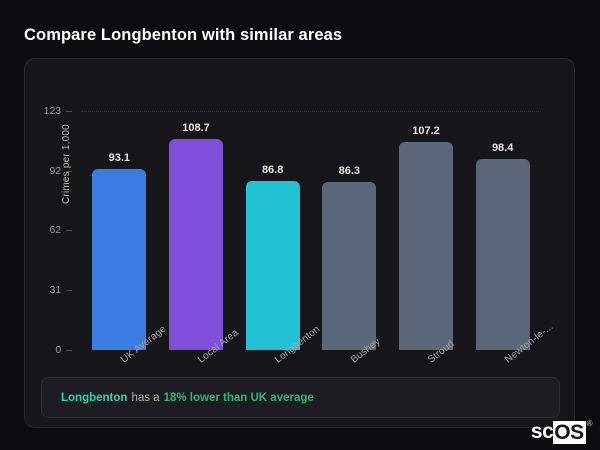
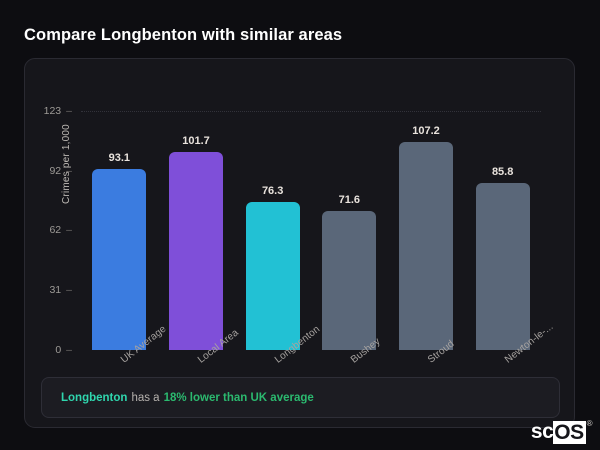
Local Area: 108.7 -> 101.7
Longbenton: 86.8 -> 76.3
Bushey: 86.3 -> 71.6
Newton-le-...: 98.4 -> 85.8
